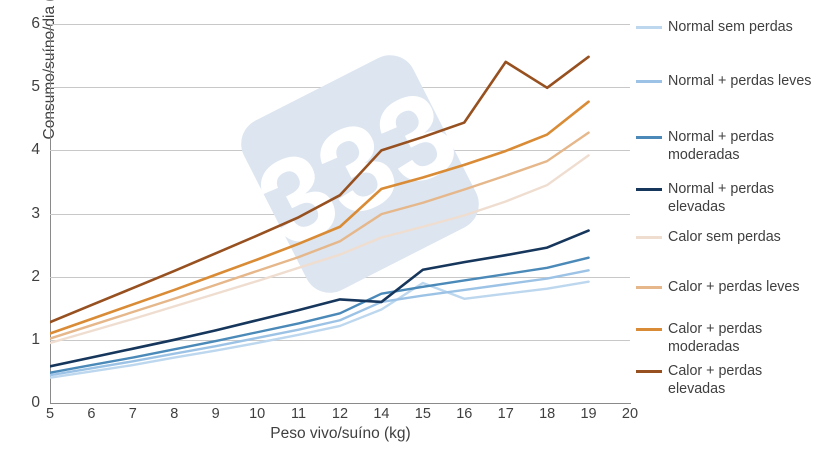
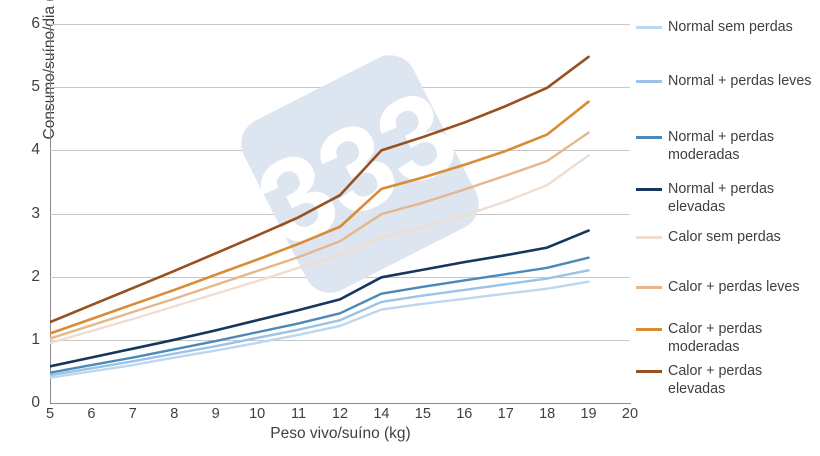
Normal + perdas elevadas/14: 1.6 -> 2.0
Normal sem perdas/15: 1.9 -> 1.6
Calor + perdas elevadas/17: 5.4 -> 4.7
